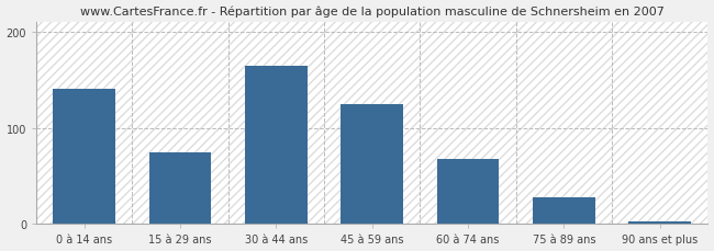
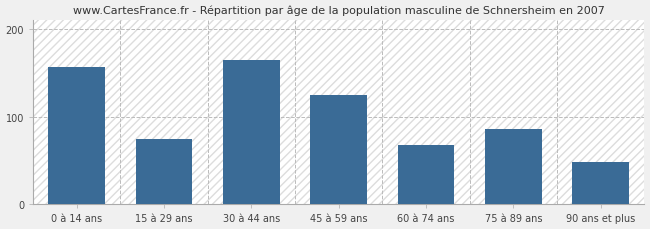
0 à 14 ans: 140 -> 156
75 à 89 ans: 28 -> 86
90 ans et plus: 3 -> 48
